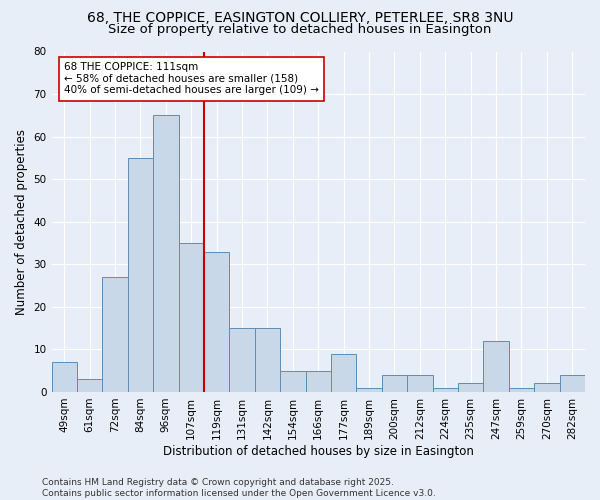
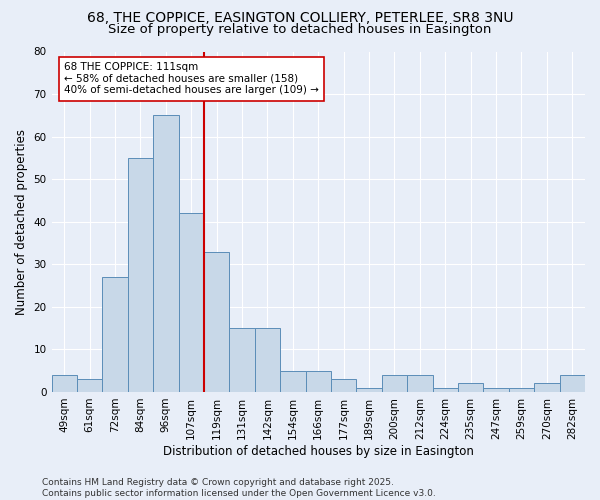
49sqm: 7 -> 4
107sqm: 35 -> 42
177sqm: 9 -> 3
247sqm: 12 -> 1
